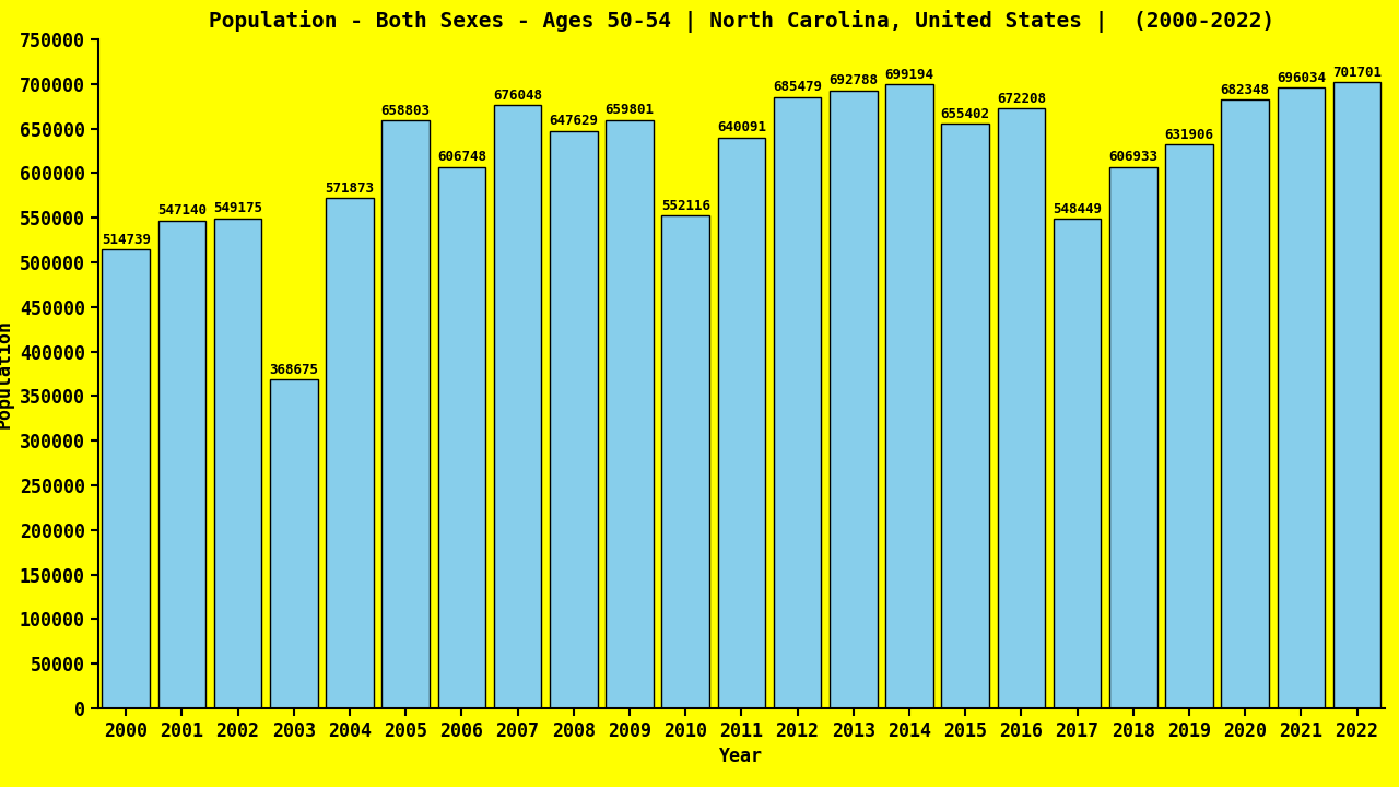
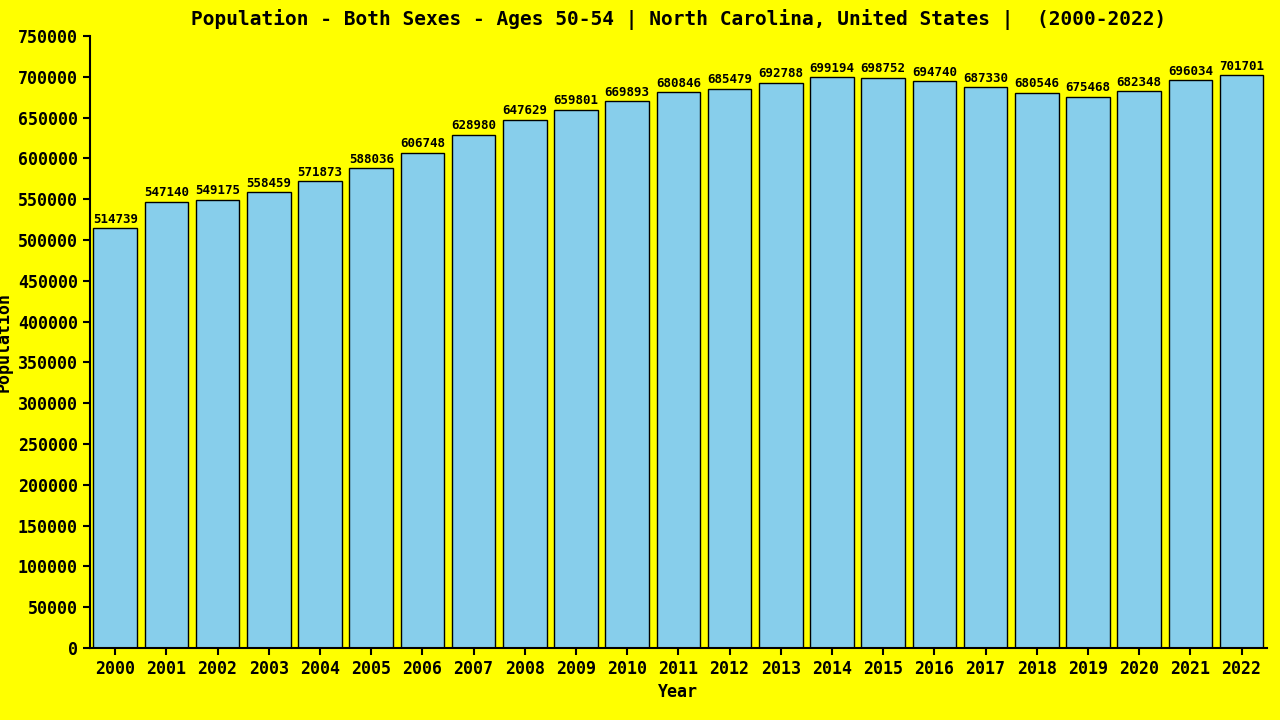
2003: 368675 -> 558459
2005: 658803 -> 588036
2007: 676048 -> 628980
2010: 552116 -> 669893
2011: 640091 -> 680846
2015: 655402 -> 698752
2016: 672208 -> 694740
2017: 548449 -> 687330
2018: 606933 -> 680546
2019: 631906 -> 675468
